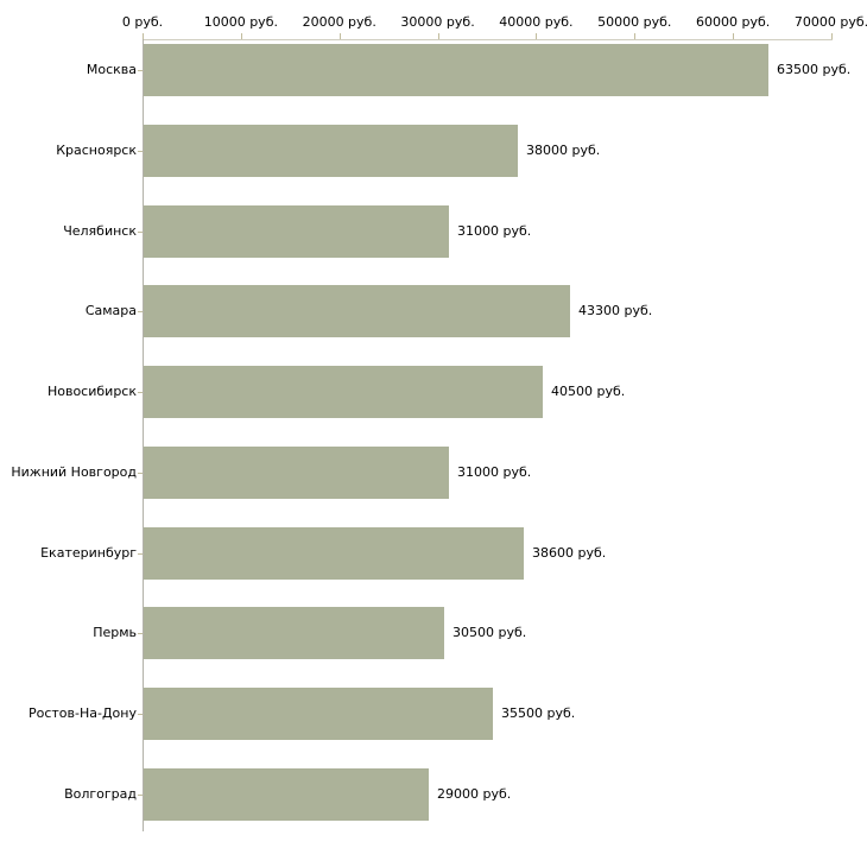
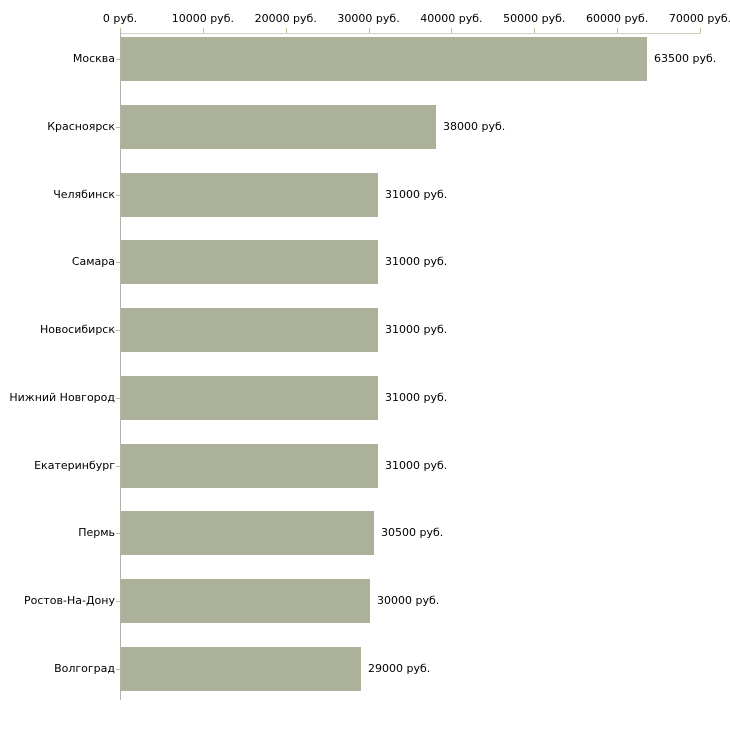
Самара: 43300 -> 31000
Новосибирск: 40500 -> 31000
Екатеринбург: 38600 -> 31000
Ростов-На-Дону: 35500 -> 30000
